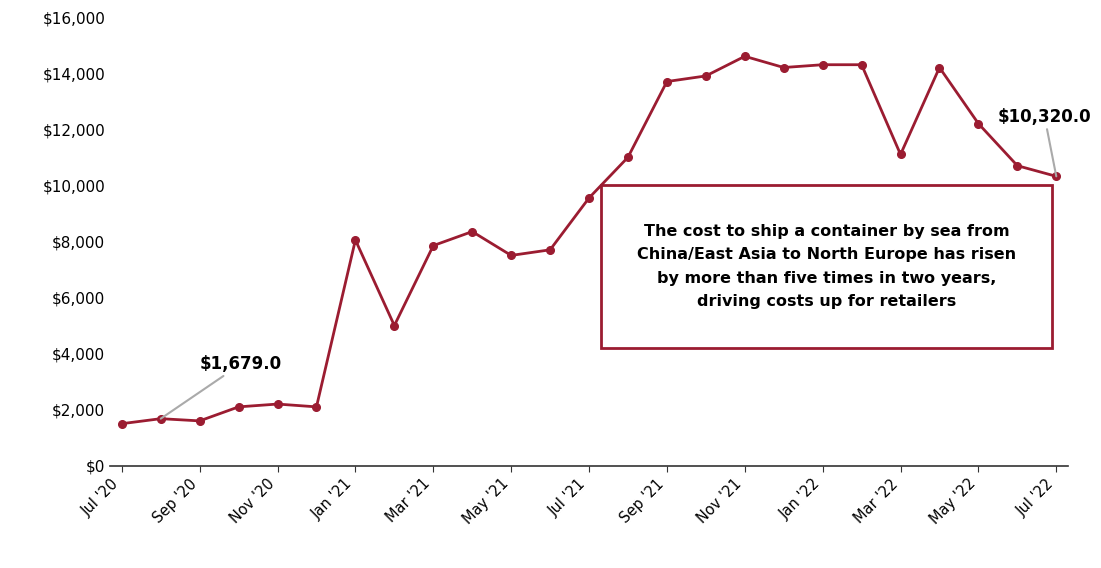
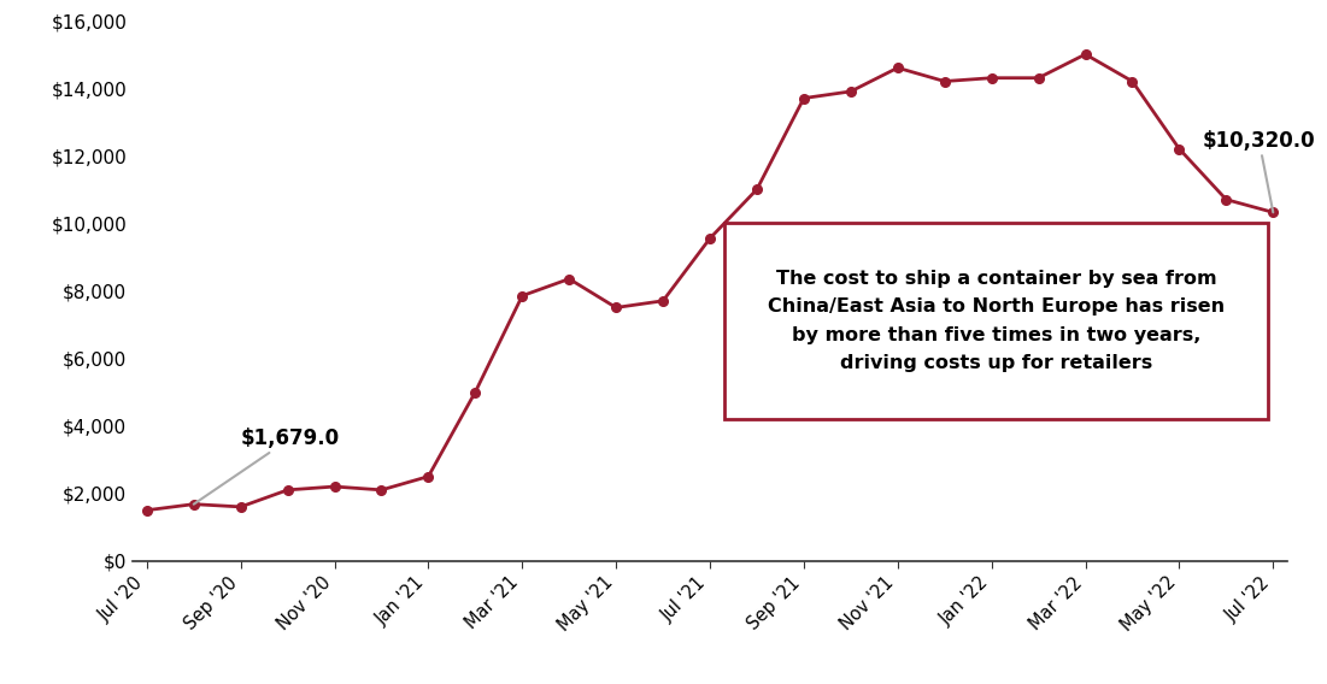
Jan '21: $8,050 -> $2,500
Mar '22: $11,100 -> $15,000
